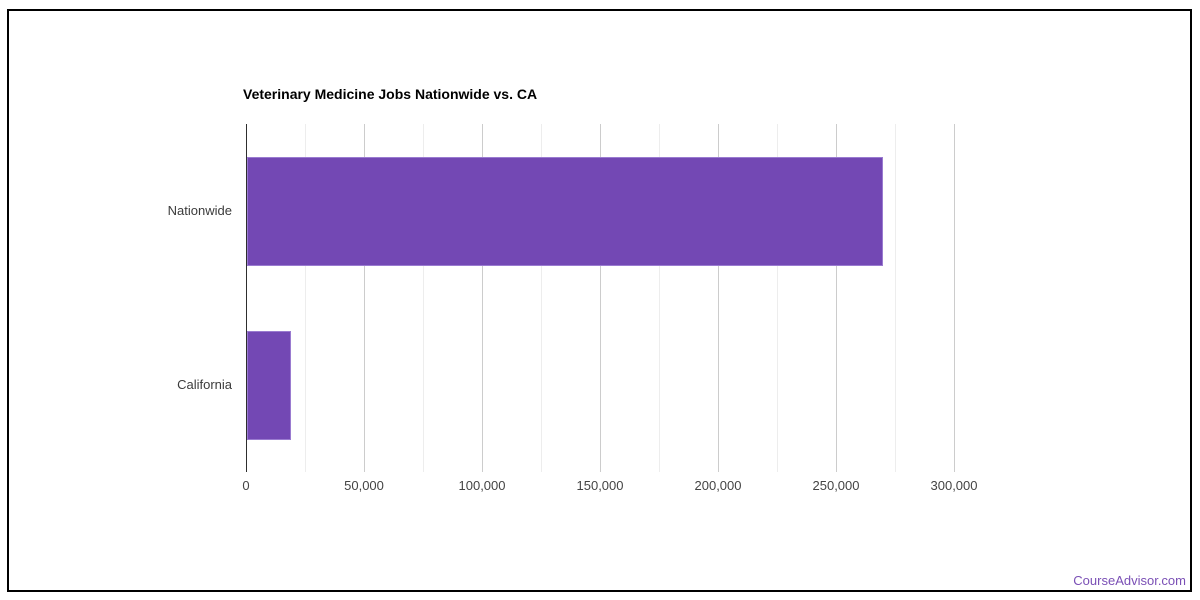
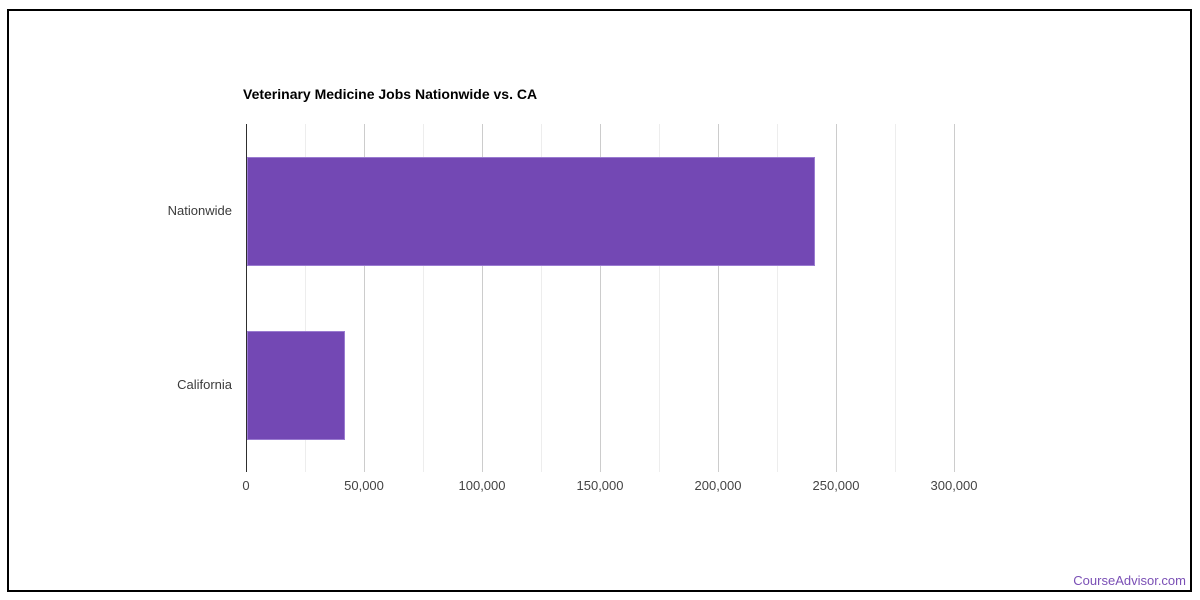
Nationwide: 270000 -> 241000
California: 19000 -> 42000
